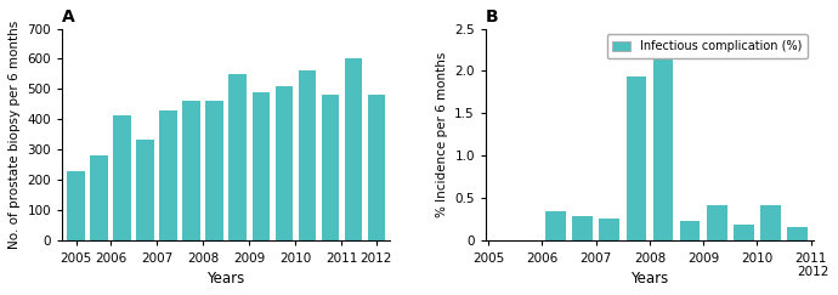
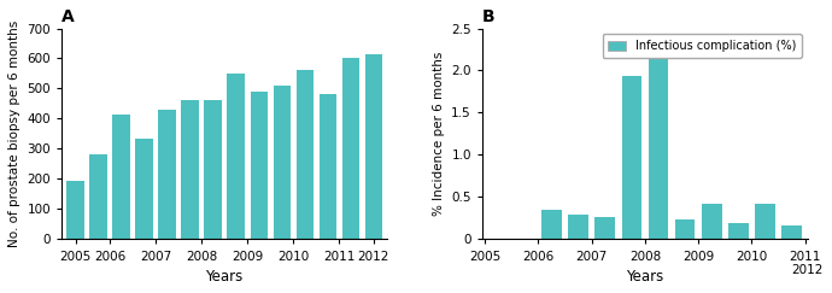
A/2005: 230 -> 193
A/2012: 480 -> 615
